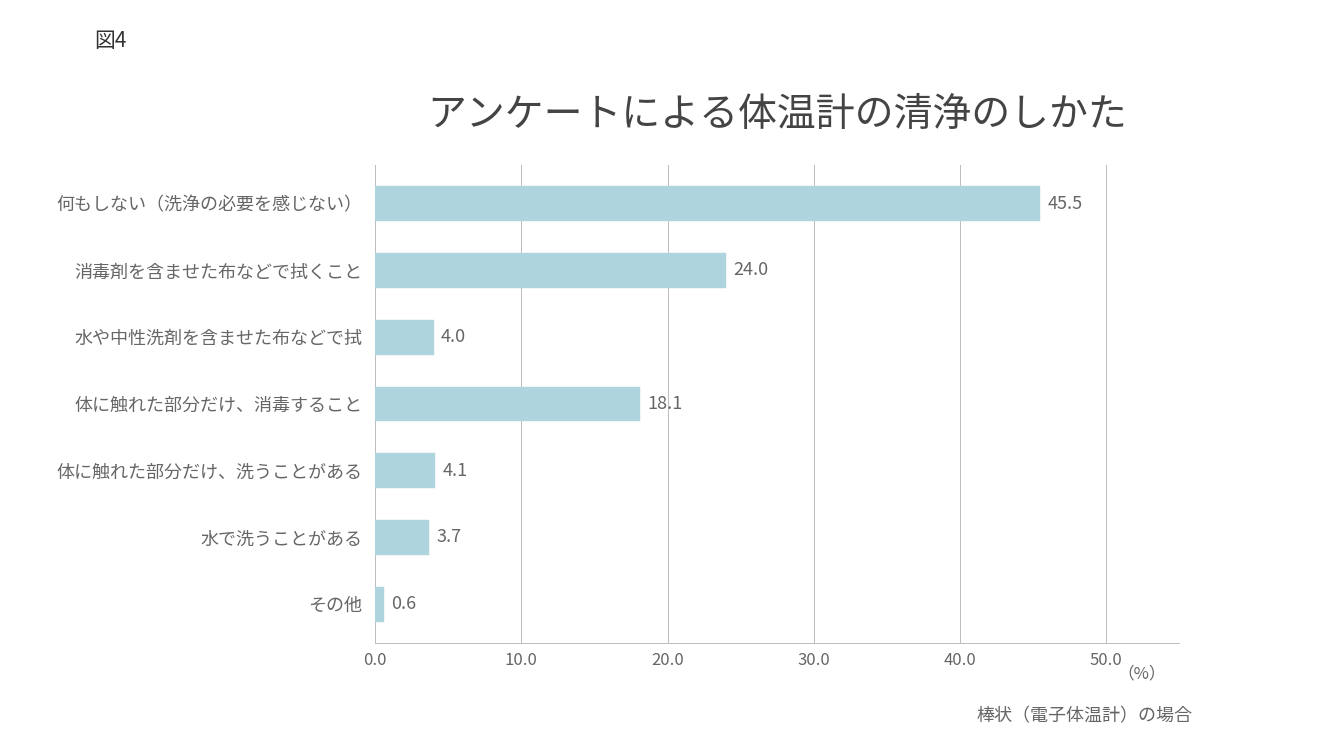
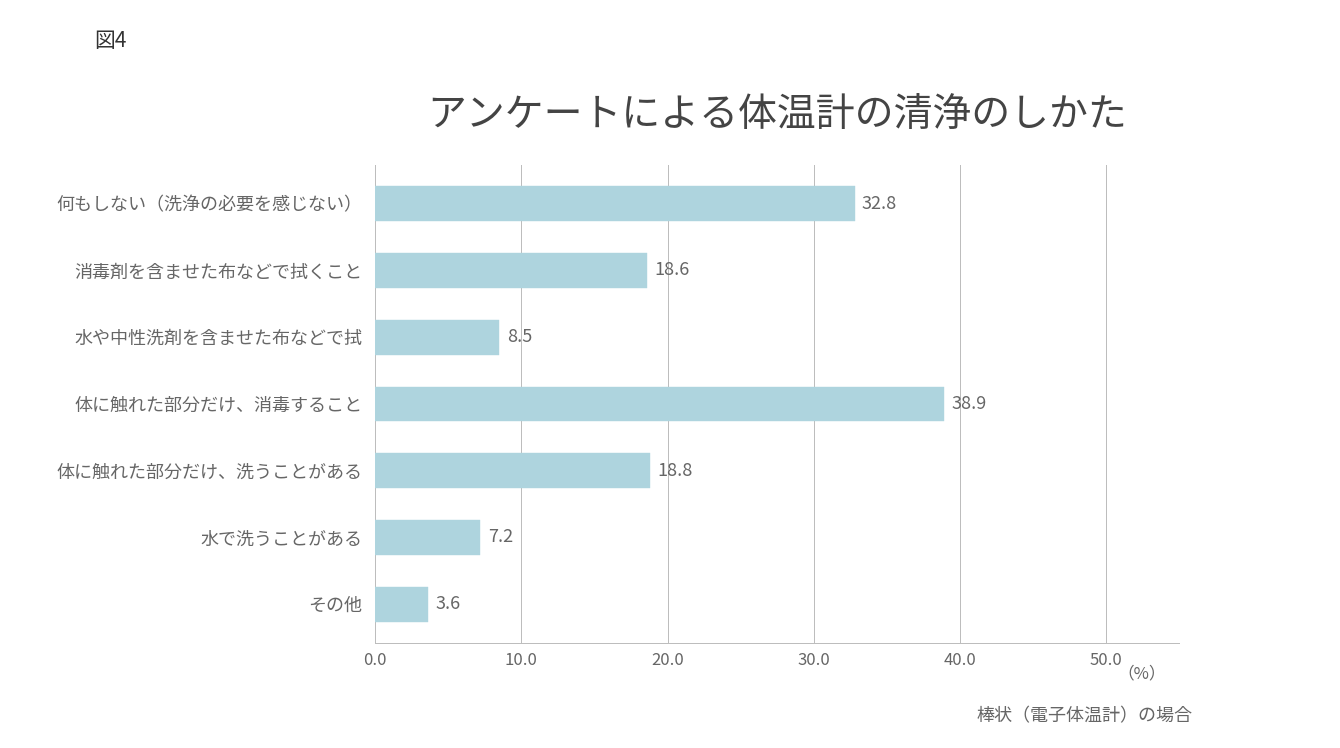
何もしない（洗浄の必要を感じない）: 45.5 -> 32.8
消毒剤を含ませた布などで拭くこと: 24.0 -> 18.6
水や中性洗剤を含ませた布などで拭: 4.0 -> 8.5
体に触れた部分だけ、消毒すること: 18.1 -> 38.9
体に触れた部分だけ、洗うことがある: 4.1 -> 18.8
水で洗うことがある: 3.7 -> 7.2
その他: 0.6 -> 3.6
